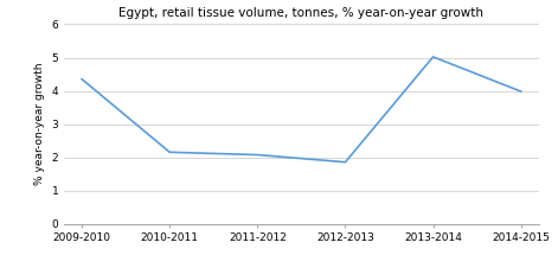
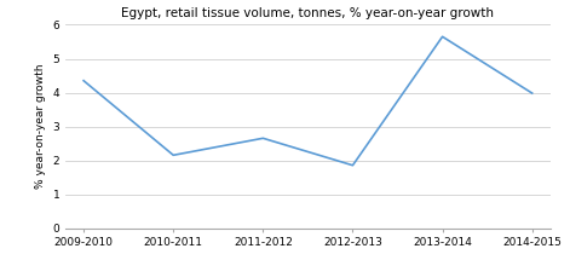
2011-2012: 2.07 -> 2.65
2013-2014: 5.02 -> 5.65
